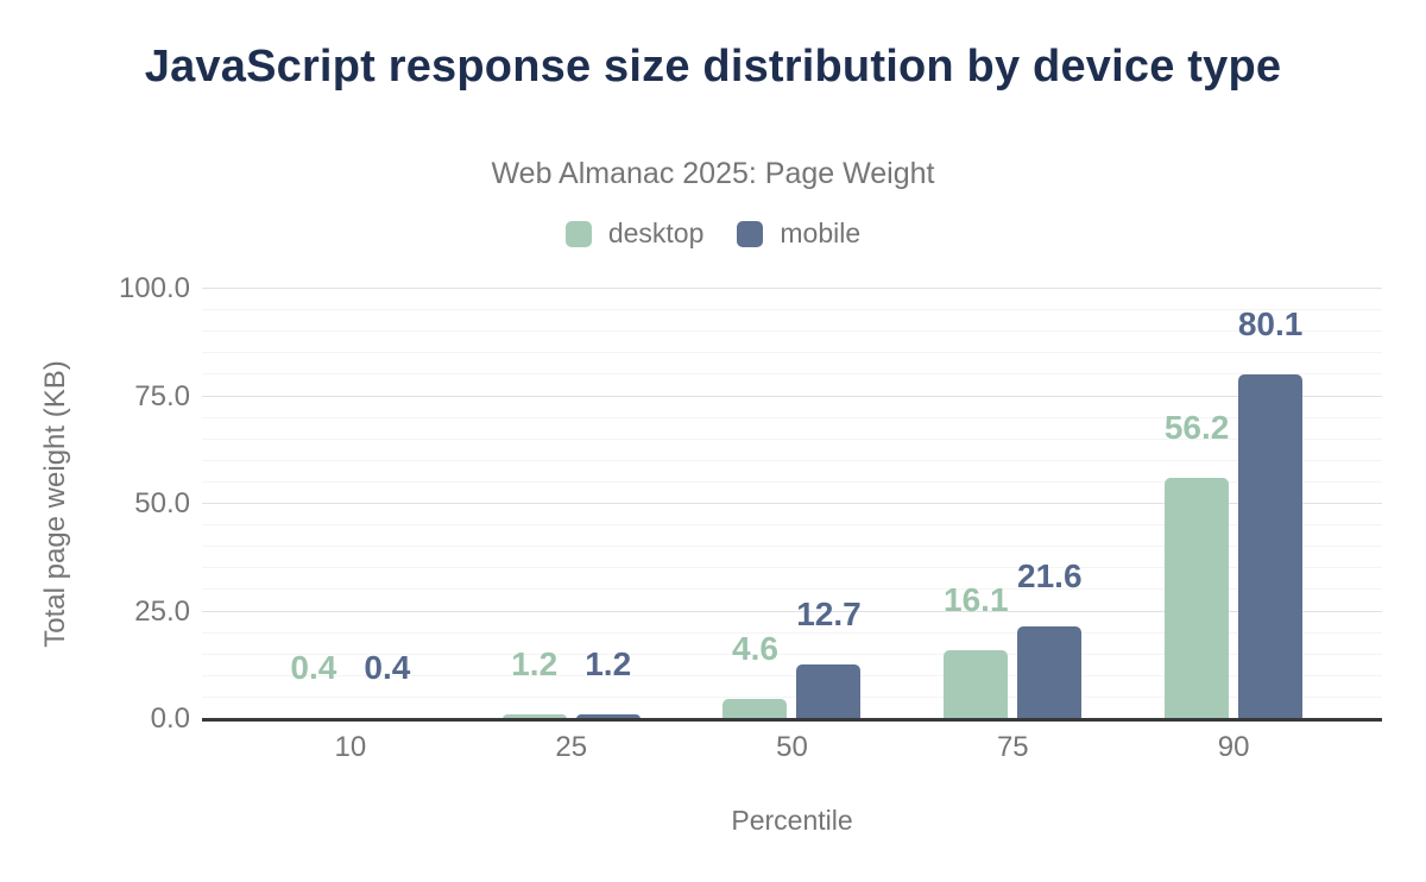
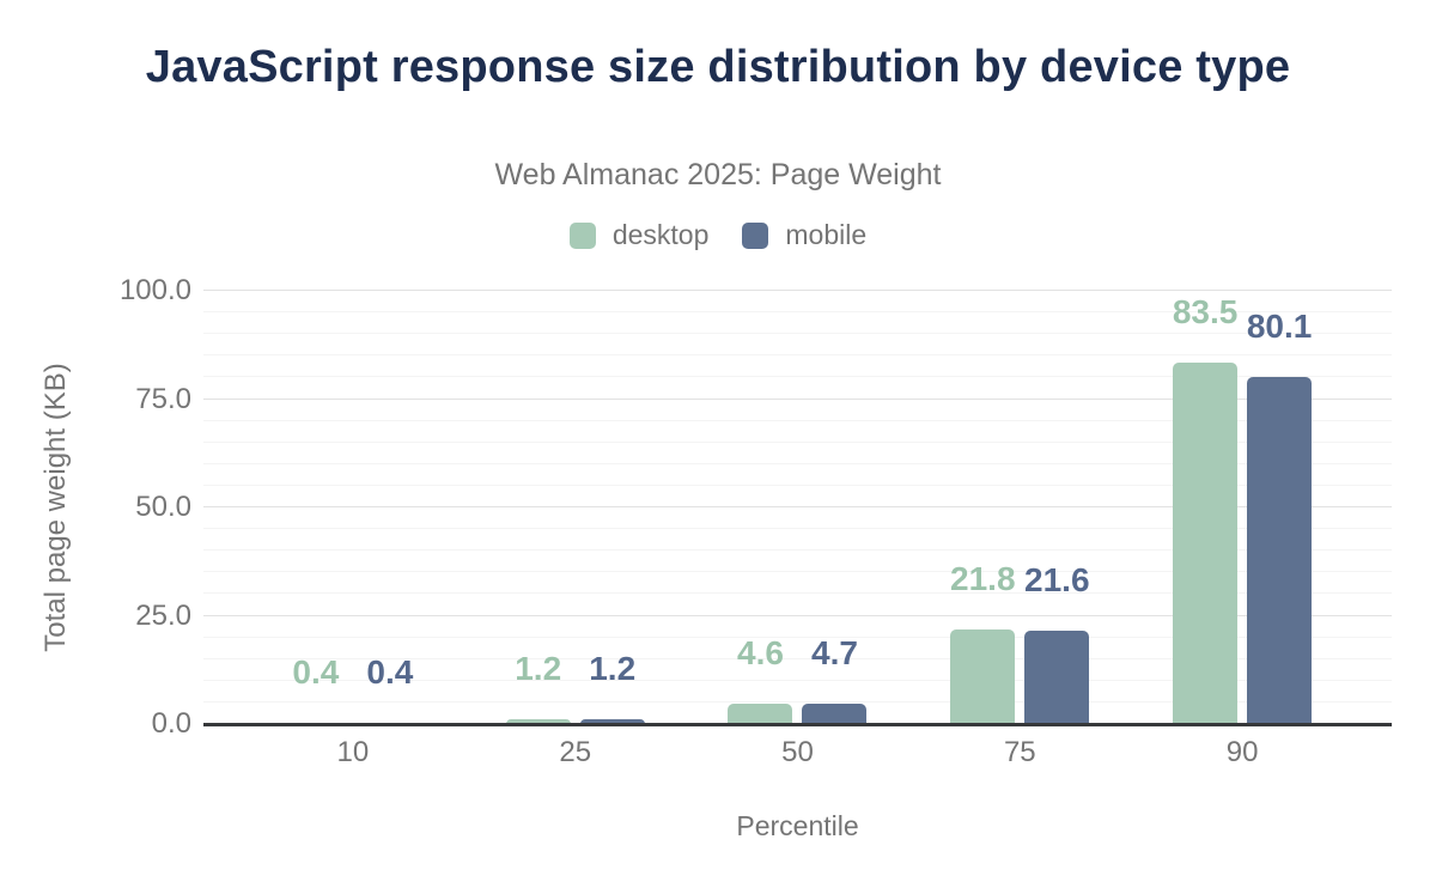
mobile/50: 12.7 -> 4.7
desktop/75: 16.1 -> 21.8
desktop/90: 56.2 -> 83.5
